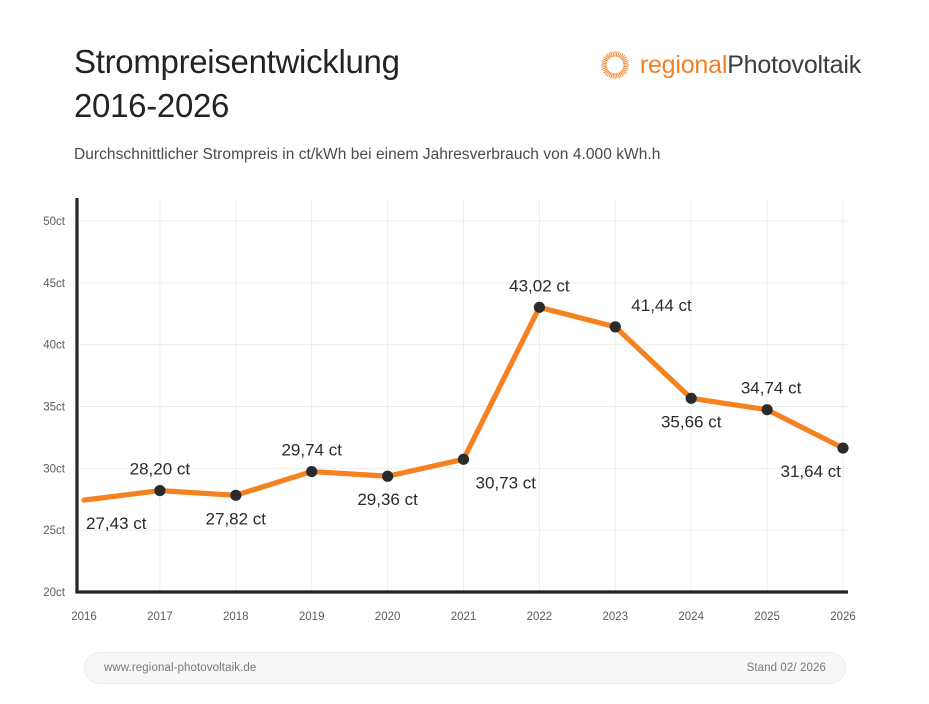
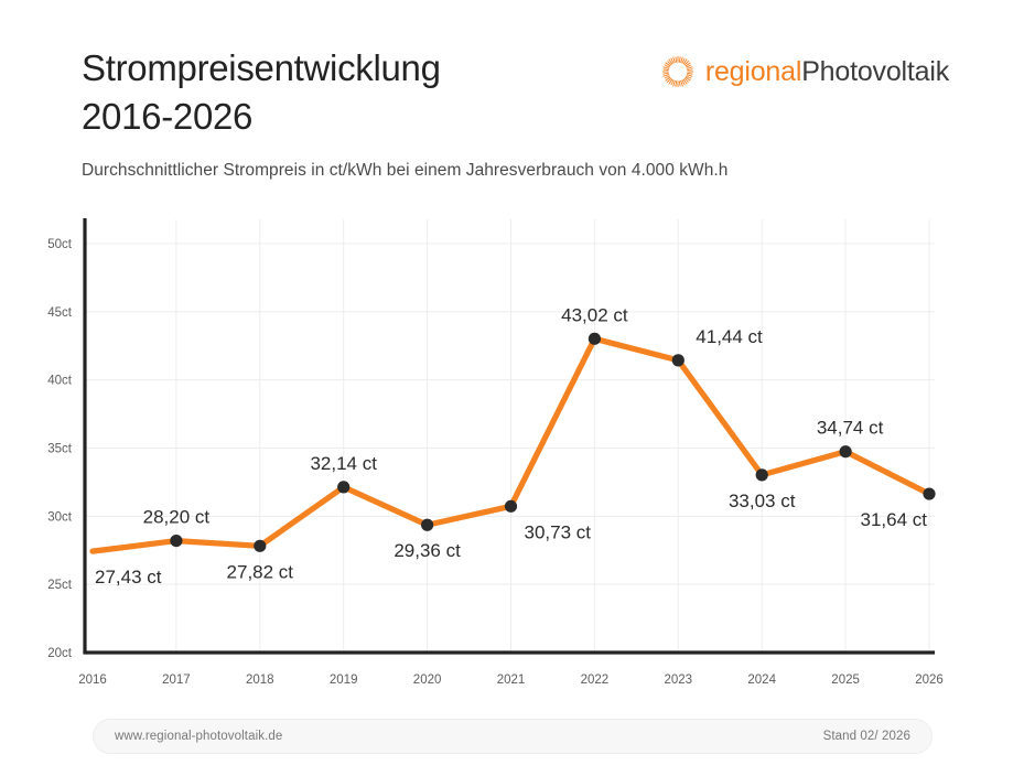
2019: 29,74 -> 32,14
2024: 35,66 -> 33,03
